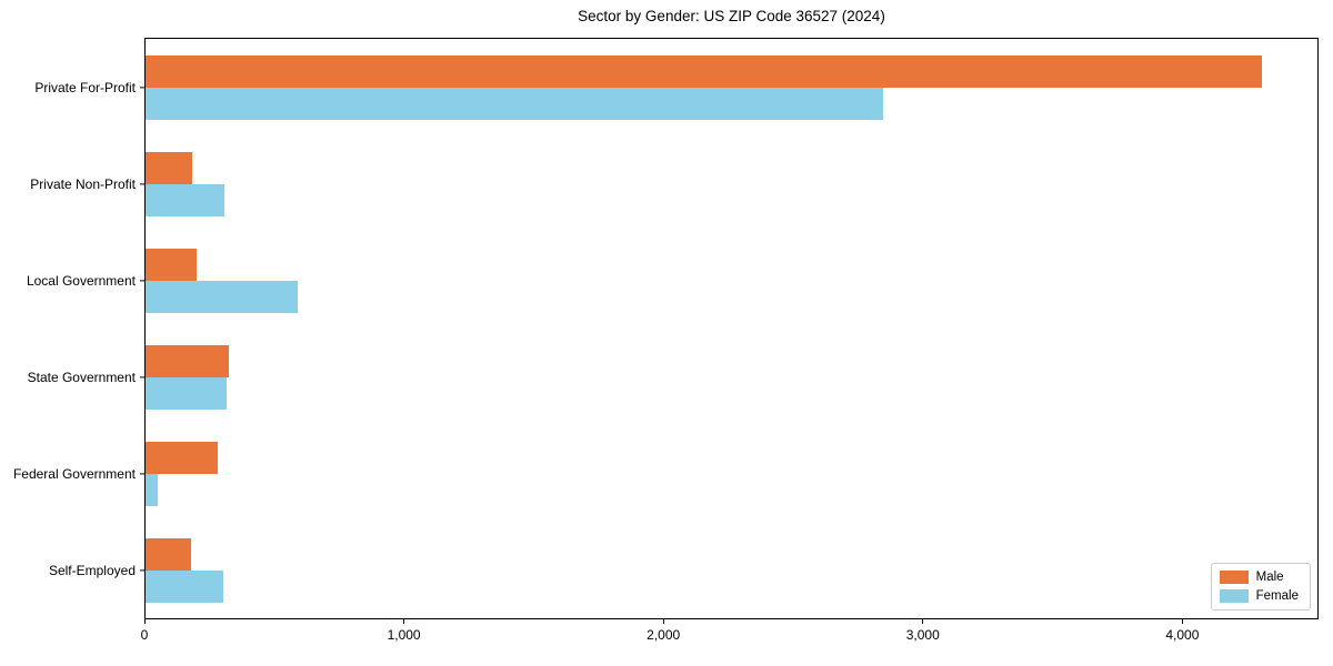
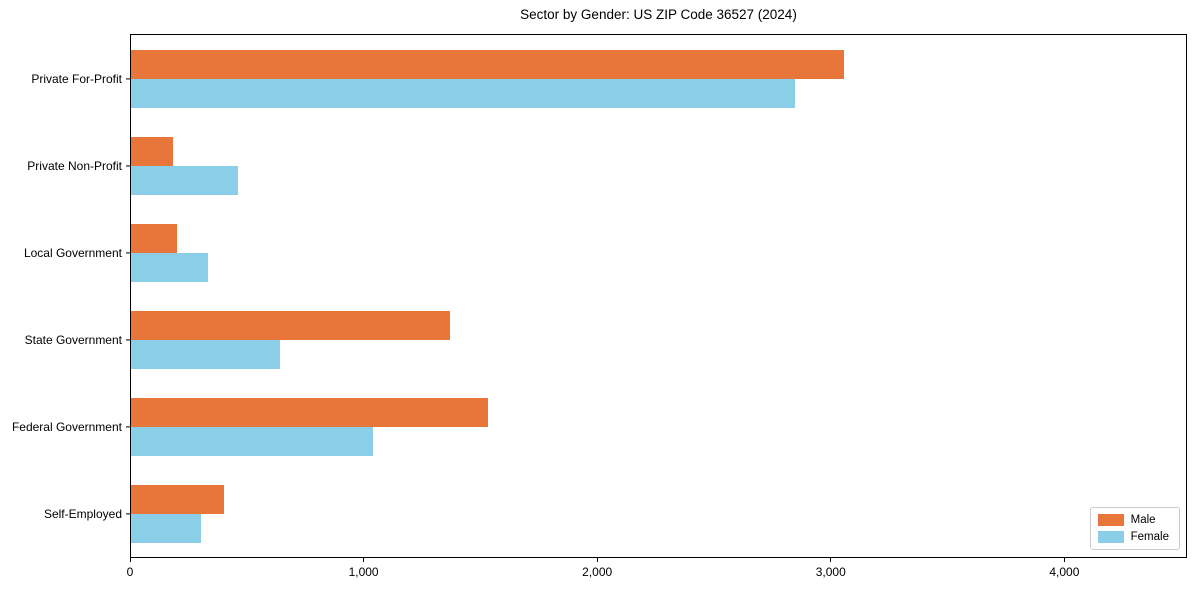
Male/Private For-Profit: 4310 -> 3060
Female/Private Non-Profit: 300 -> 460
Female/Local Government: 590 -> 330
Male/State Government: 320 -> 1370
Female/State Government: 310 -> 640
Male/Federal Government: 280 -> 1530
Female/Federal Government: 50 -> 1040
Male/Self-Employed: 180 -> 400
